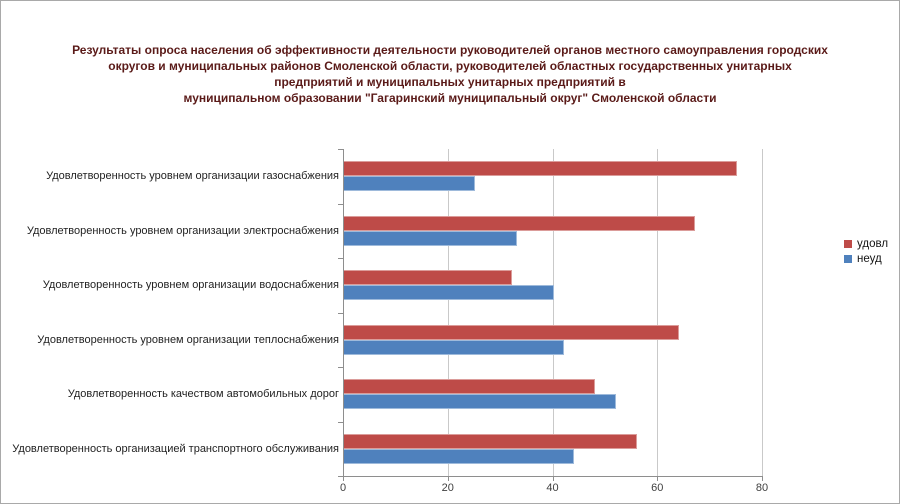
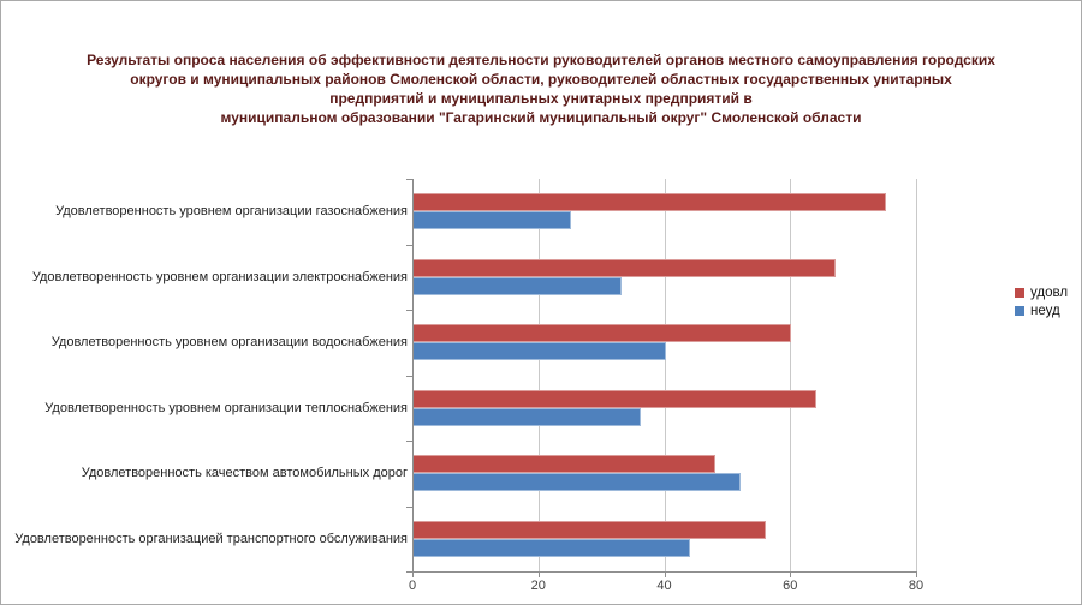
удовл/Удовлетворенность уровнем организации водоснабжения: 32 -> 60
неуд/Удовлетворенность уровнем организации теплоснабжения: 42 -> 36
